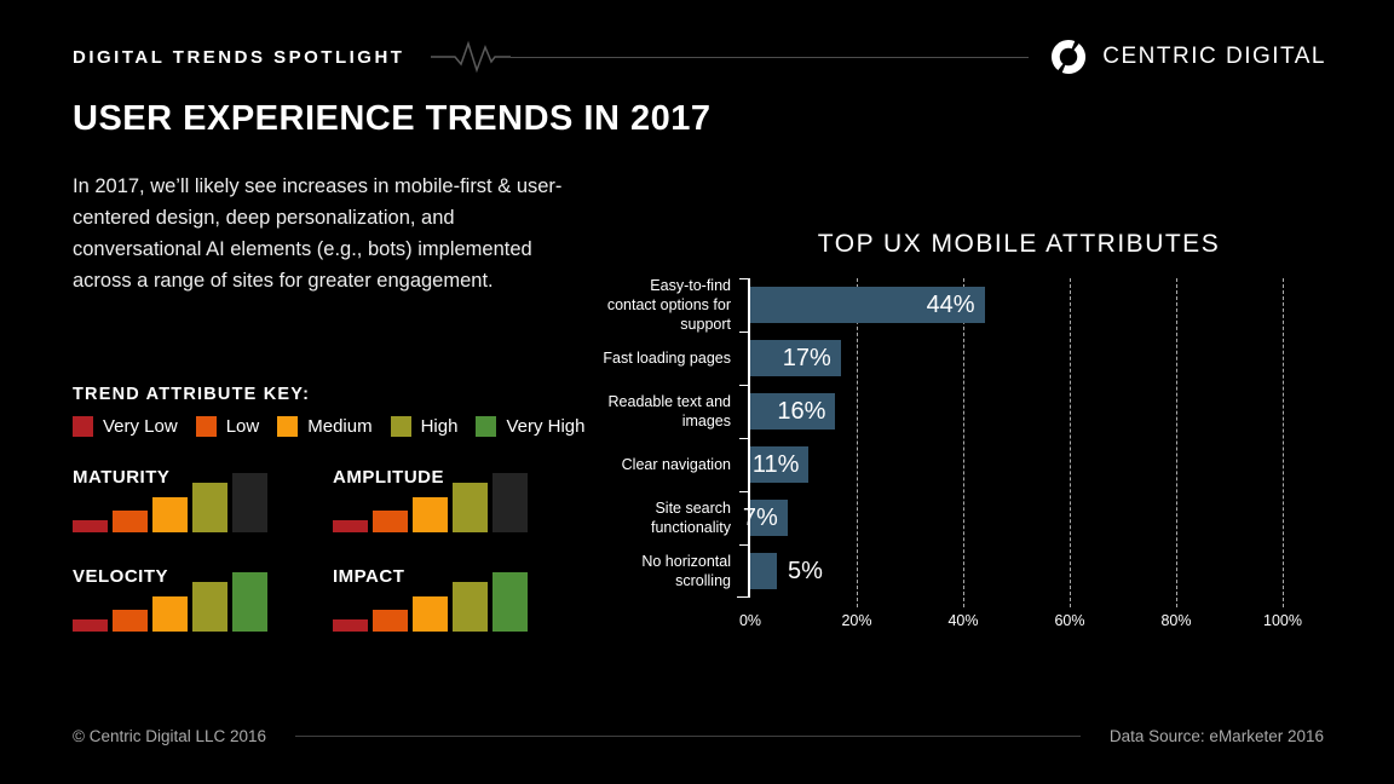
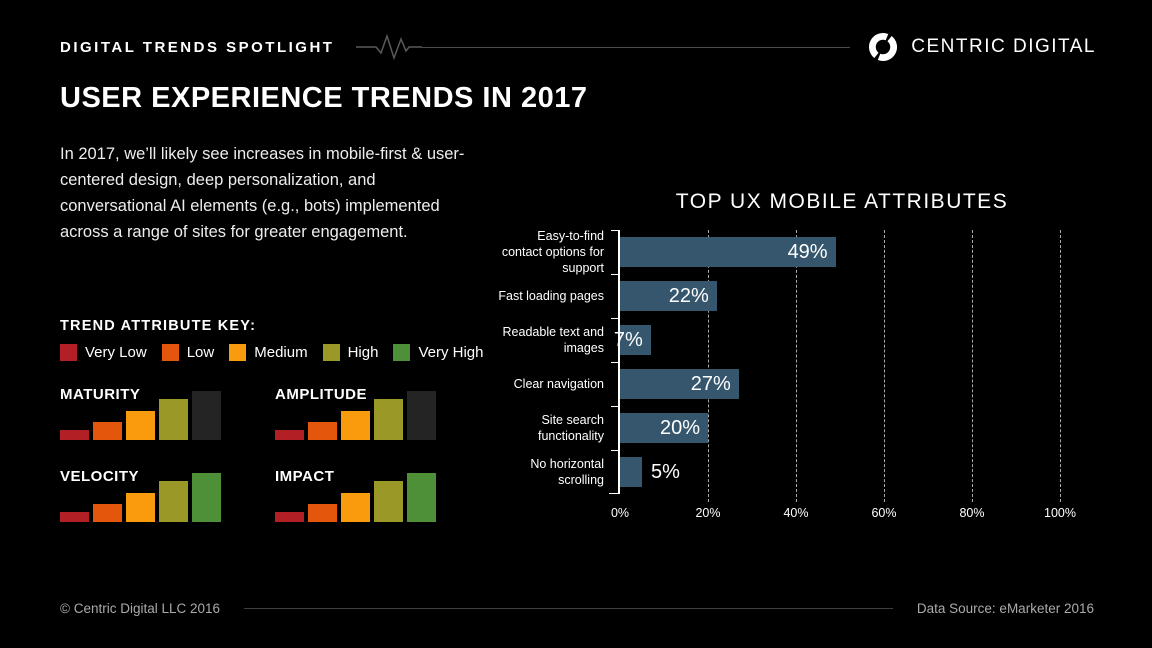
Easy-to-find contact options for support: 44% -> 49%
Fast loading pages: 17% -> 22%
Readable text and images: 16% -> 7%
Clear navigation: 11% -> 27%
Site search functionality: 7% -> 20%
